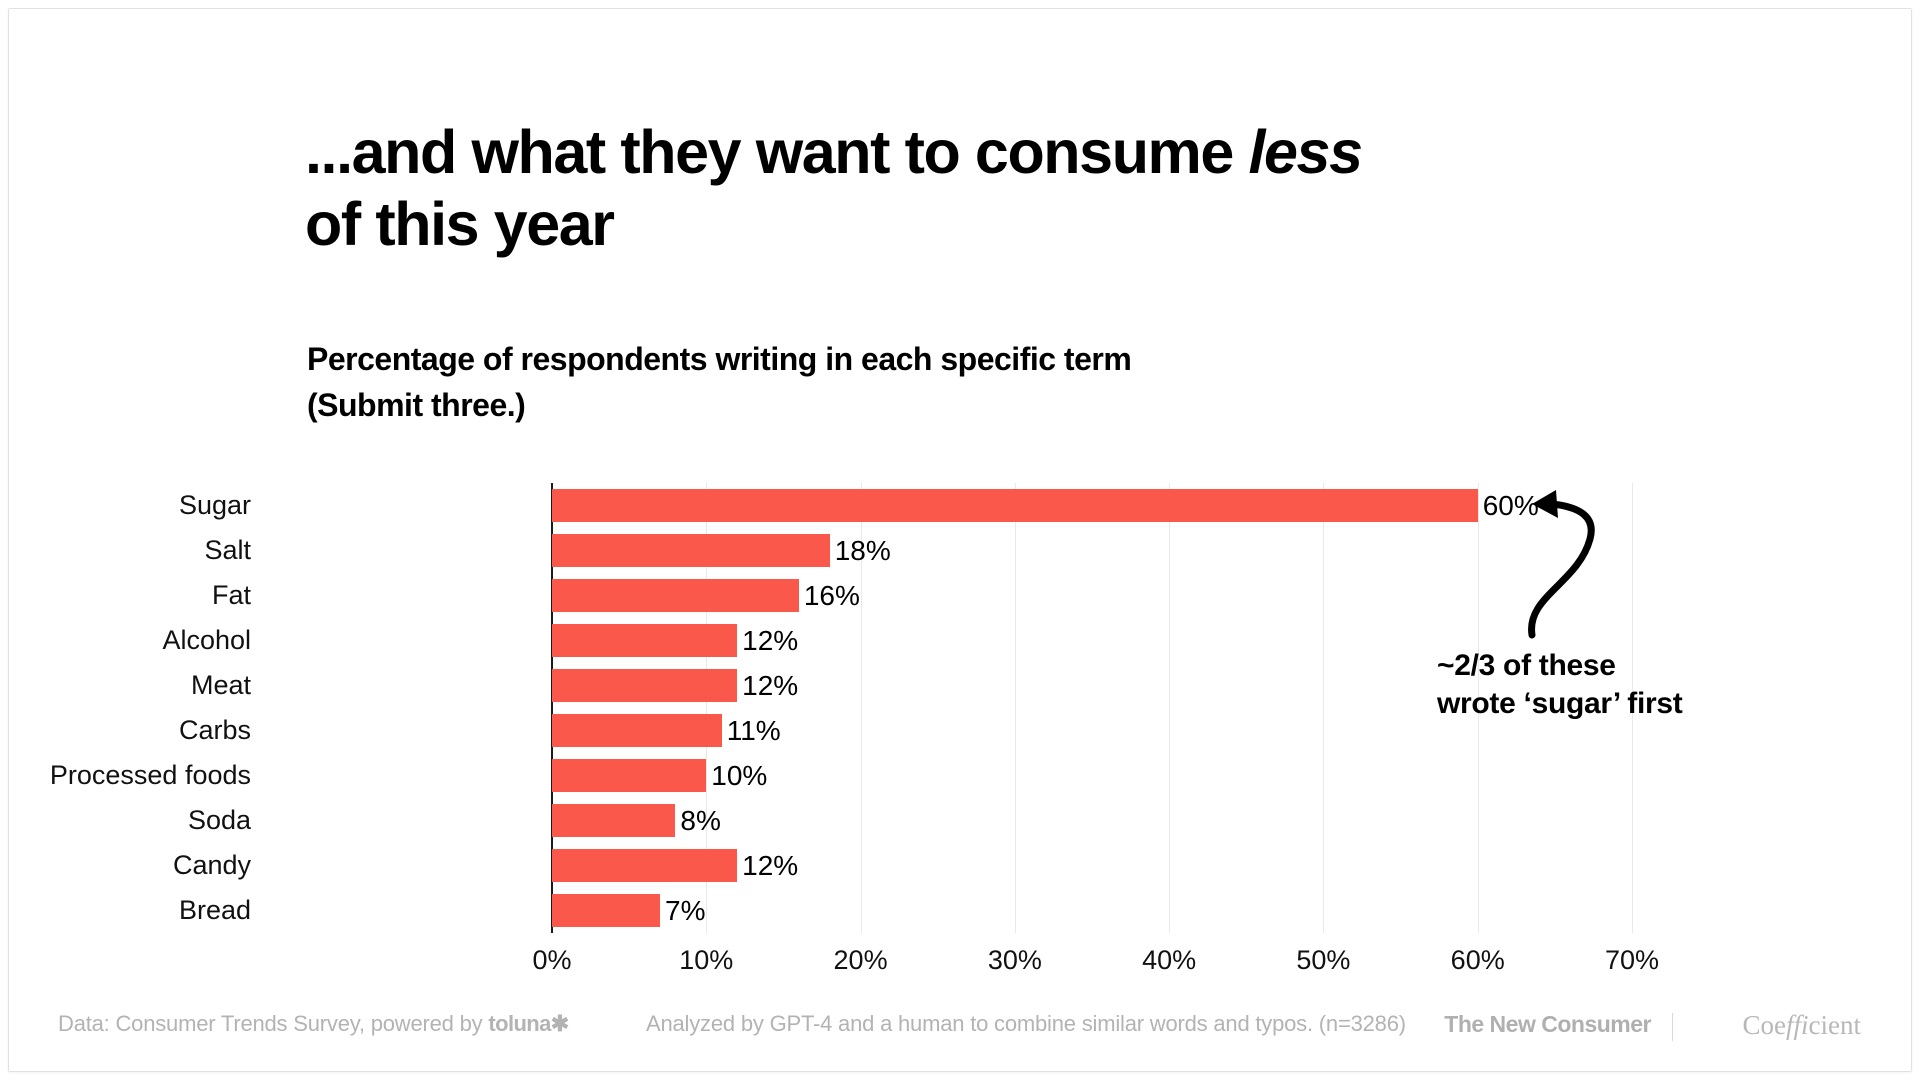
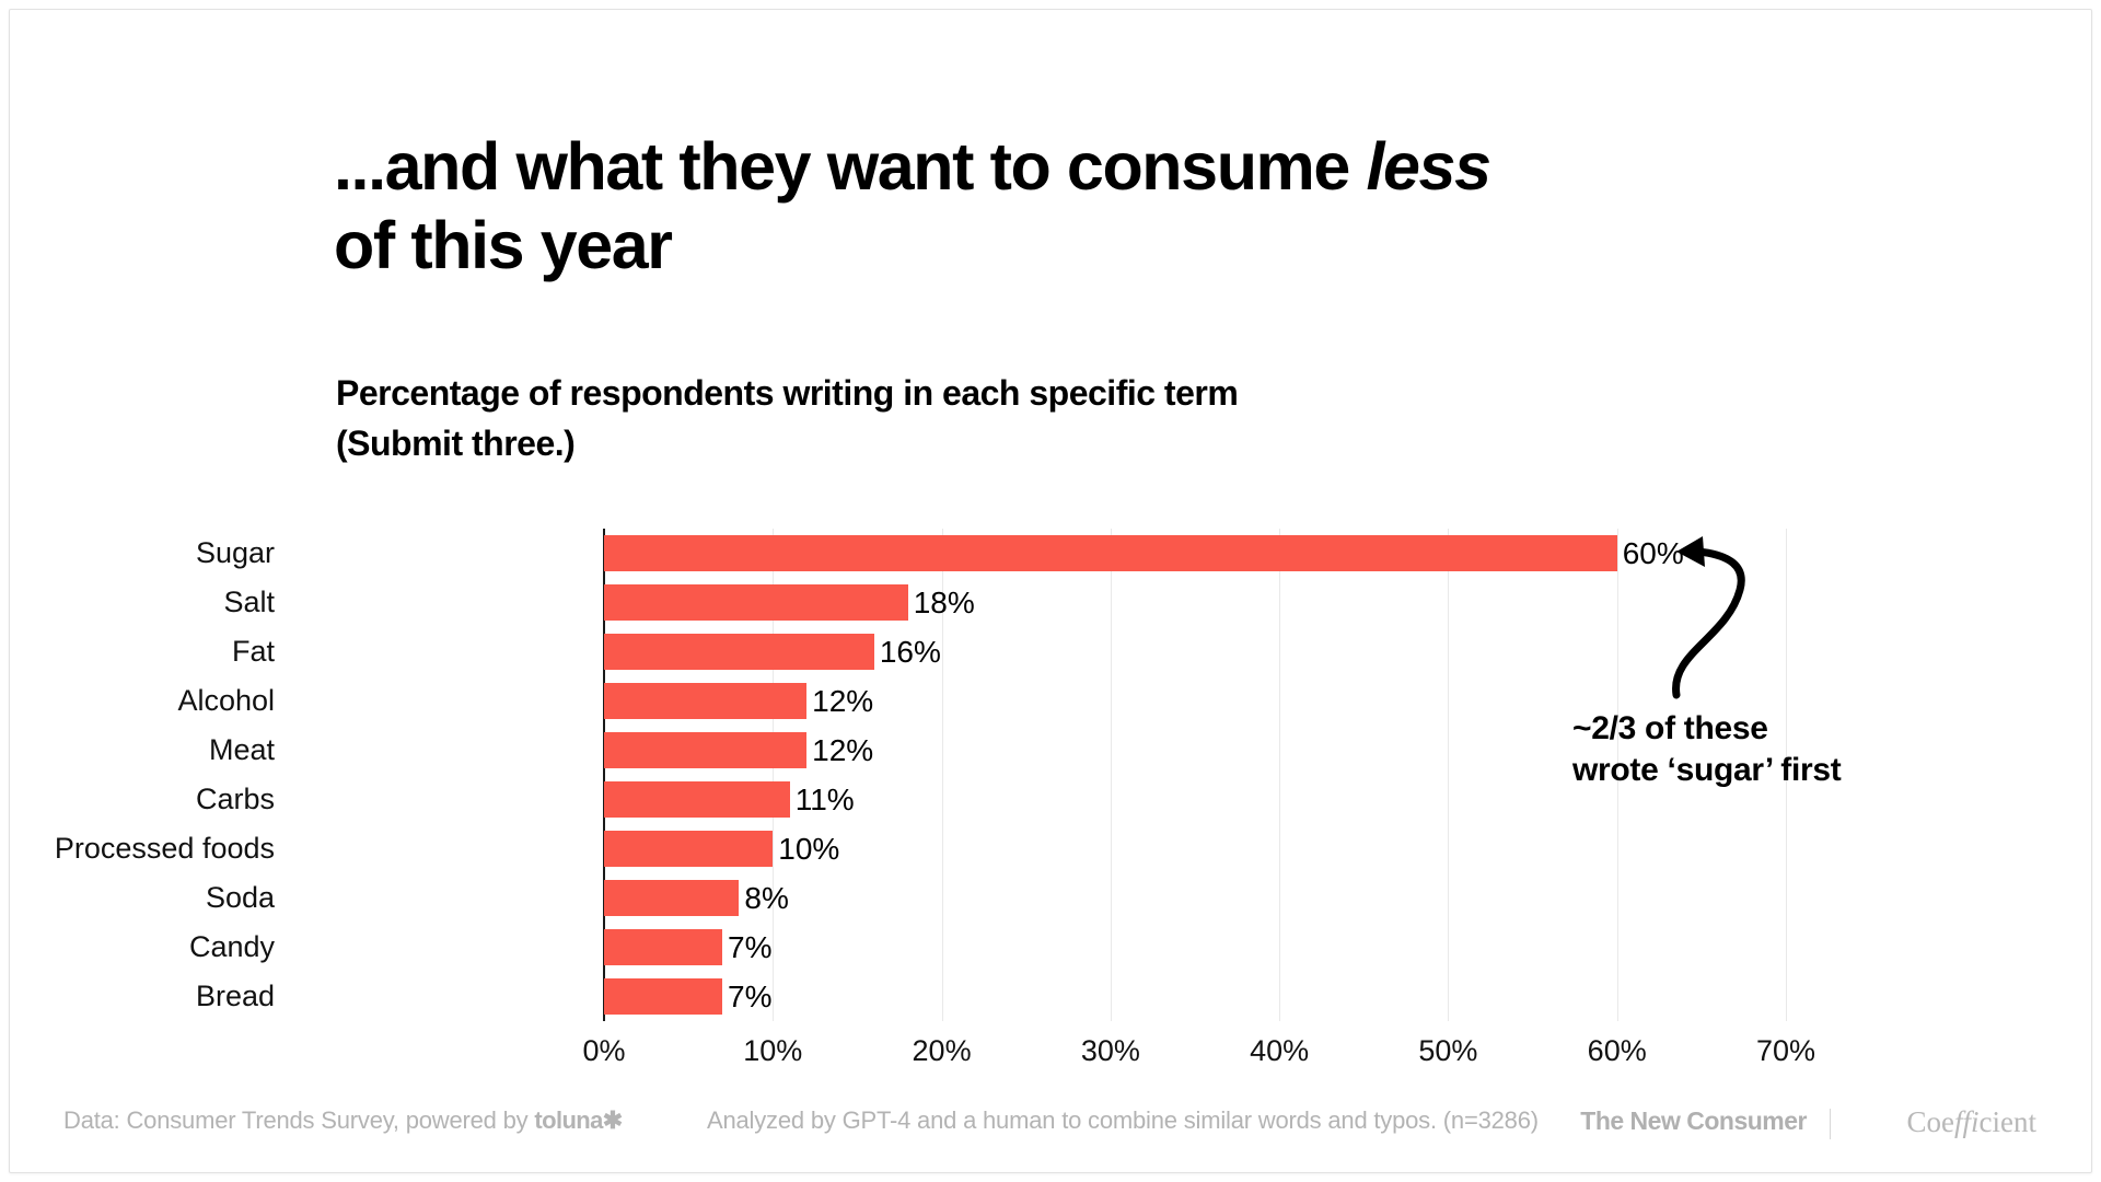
Candy: 12% -> 7%
